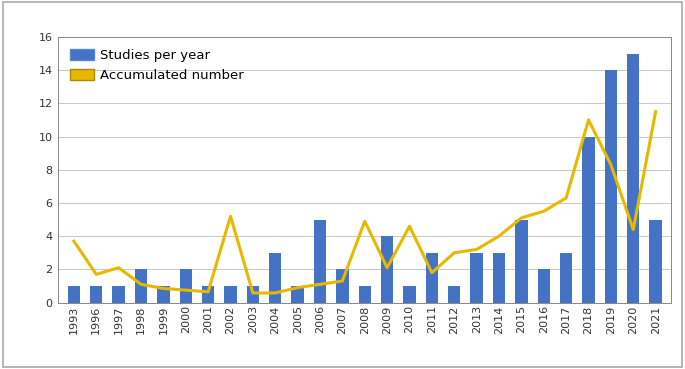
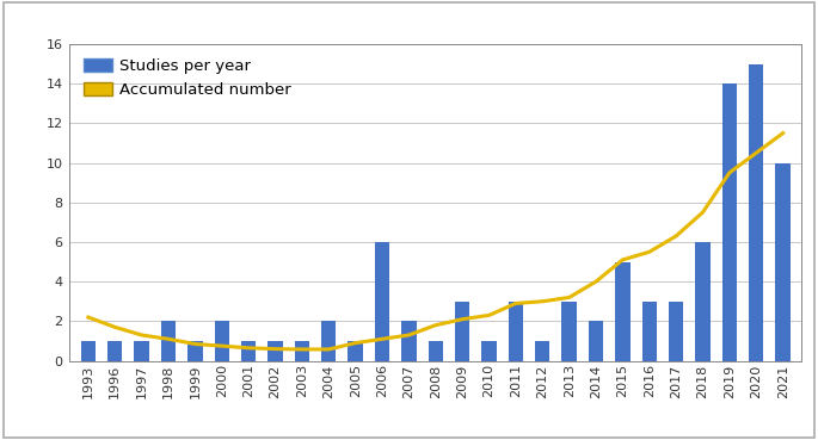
Accumulated number/1993: 3.7 -> 2.2
Accumulated number/1997: 2.1 -> 1.3
Accumulated number/2002: 5.2 -> 0.6
Studies per year/2004: 3 -> 2
Studies per year/2006: 5 -> 6
Accumulated number/2008: 4.9 -> 1.8
Studies per year/2009: 4 -> 3
Accumulated number/2010: 4.6 -> 2.3
Accumulated number/2011: 1.8 -> 2.9
Studies per year/2014: 3 -> 2
Studies per year/2016: 2 -> 3
Studies per year/2018: 10 -> 6
Accumulated number/2018: 11.0 -> 7.5
Accumulated number/2019: 8.3 -> 9.5
Accumulated number/2020: 4.4 -> 10.5
Studies per year/2021: 5 -> 10
